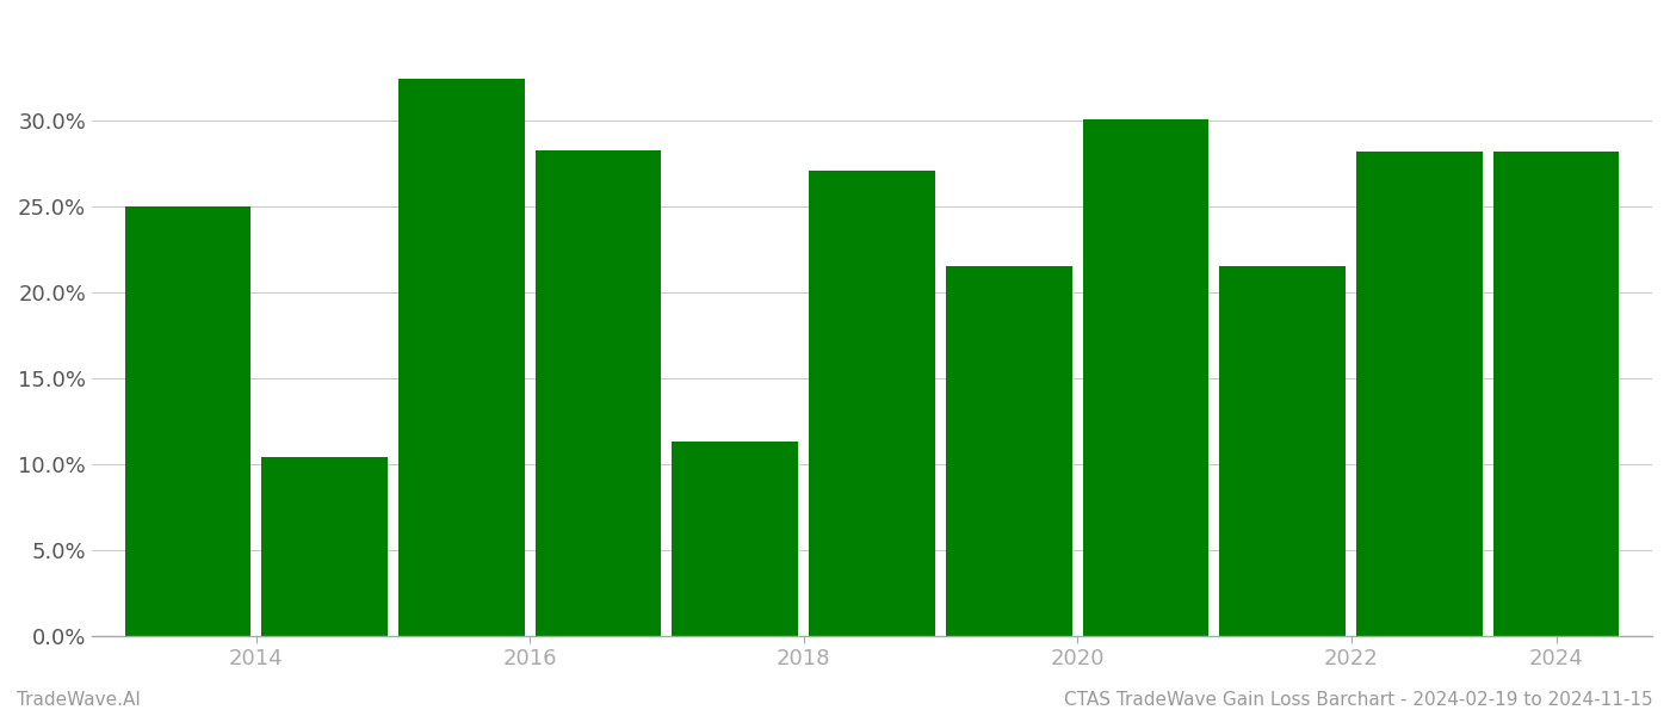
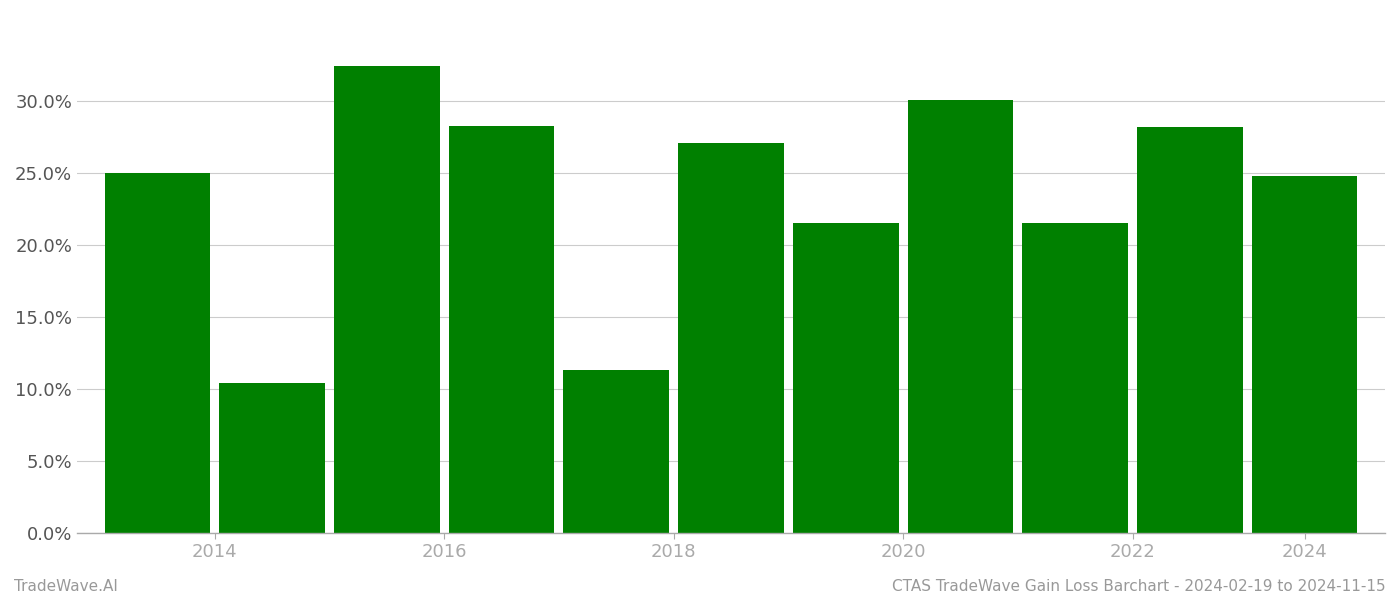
2024: 28.2% -> 24.8%
